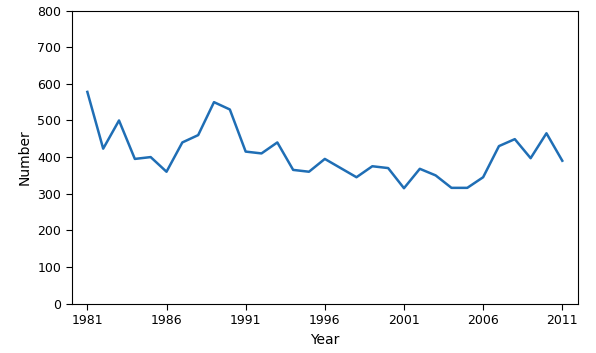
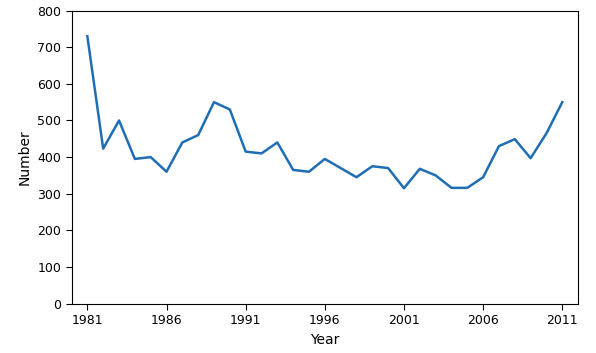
1981: 578 -> 730
2011: 390 -> 550
